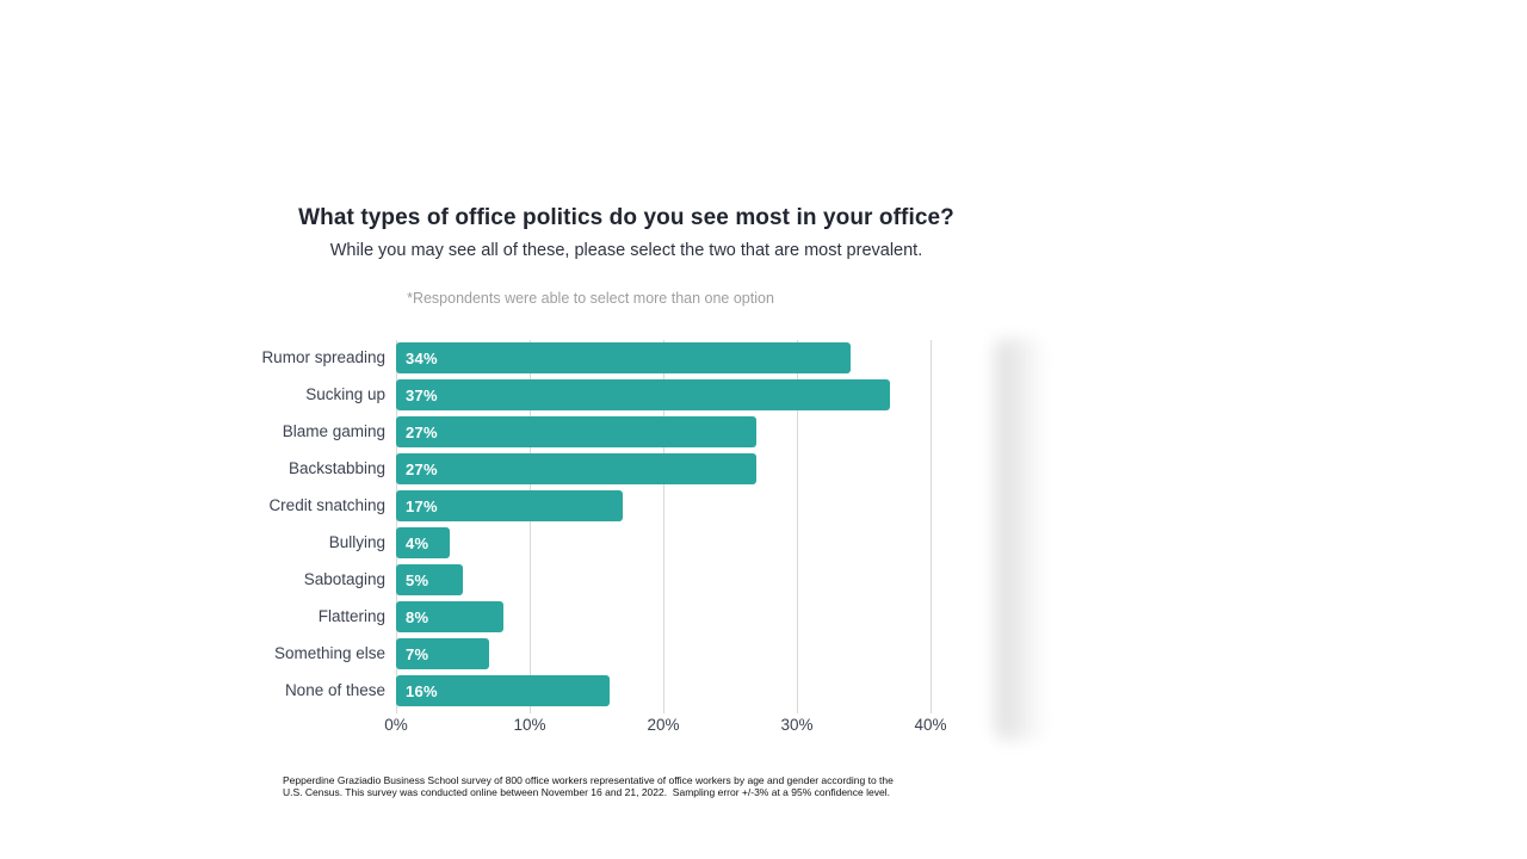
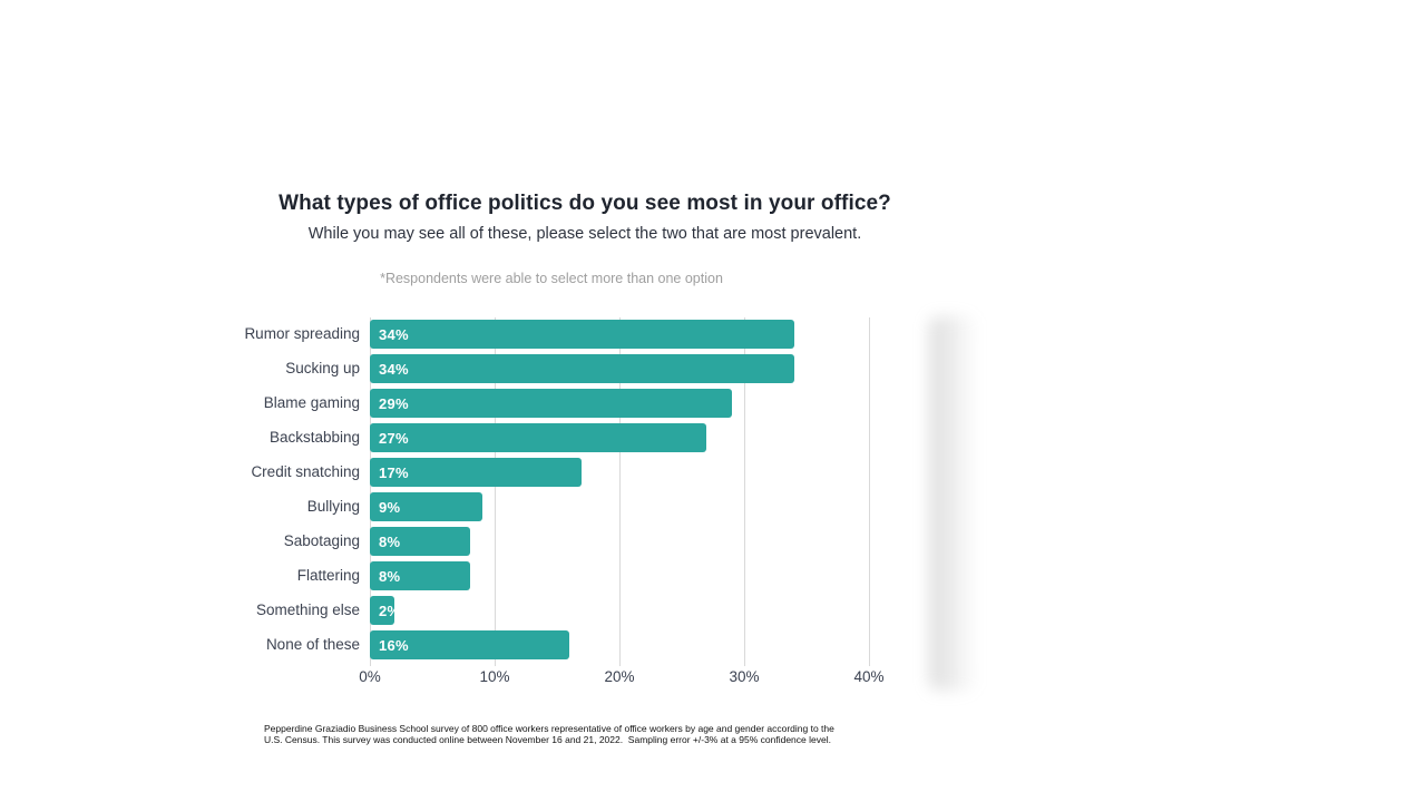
Sucking up: 37% -> 34%
Blame gaming: 27% -> 29%
Bullying: 4% -> 9%
Sabotaging: 5% -> 8%
Something else: 7% -> 2%
